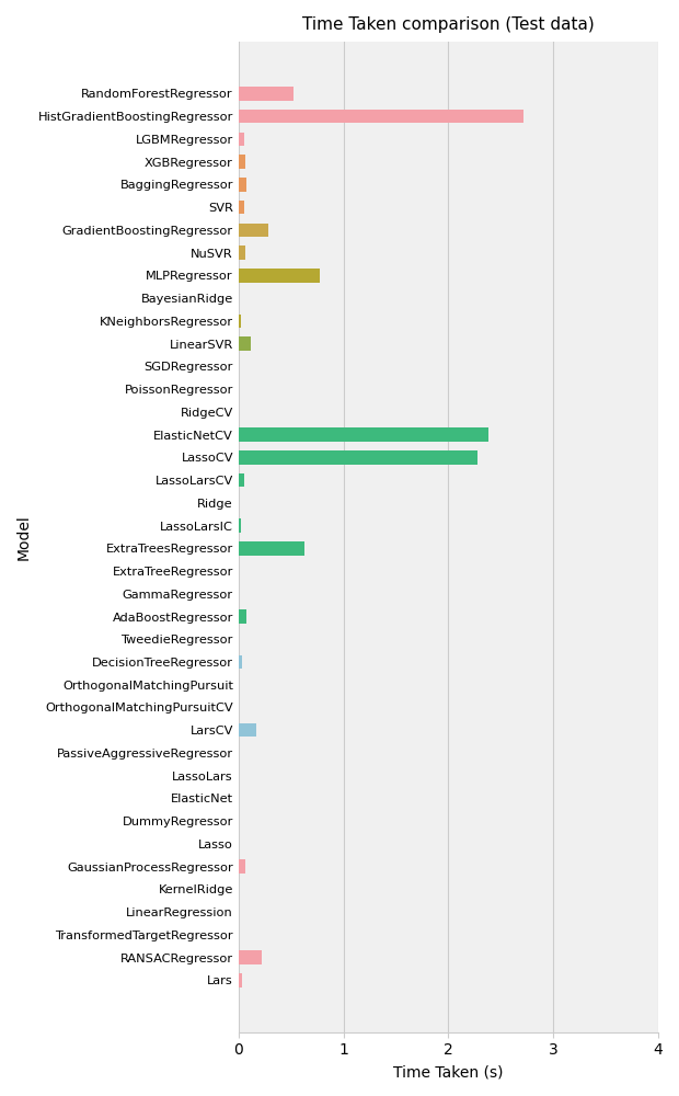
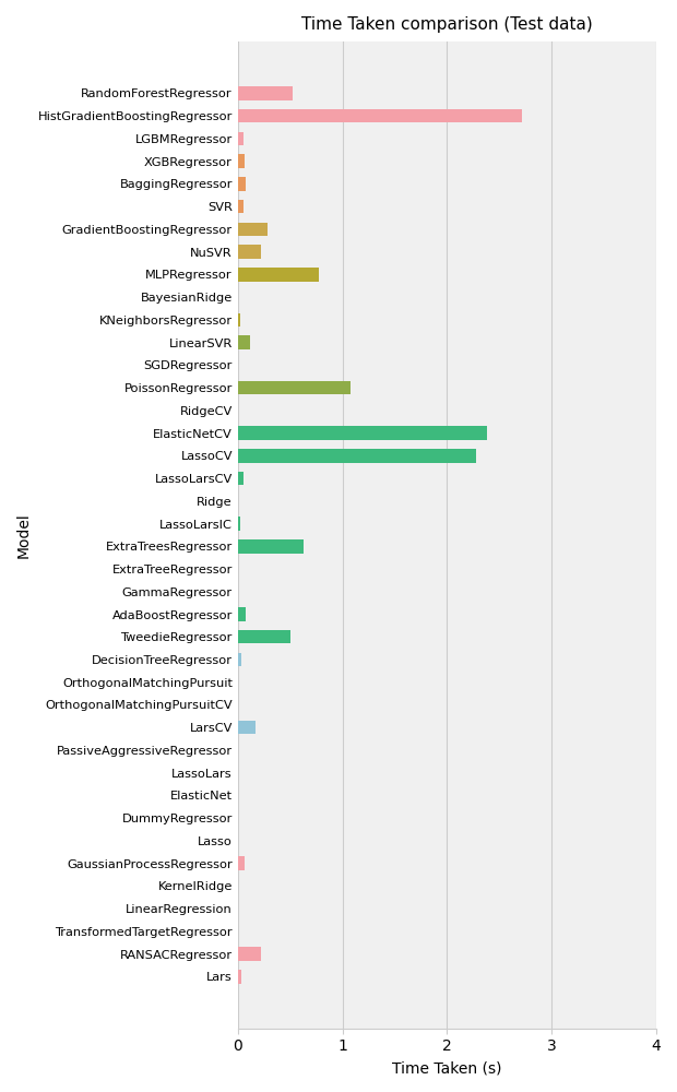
NuSVR: 0.07 -> 0.22
PoissonRegressor: 0.00 -> 1.08
TweedieRegressor: 0.00 -> 0.50
